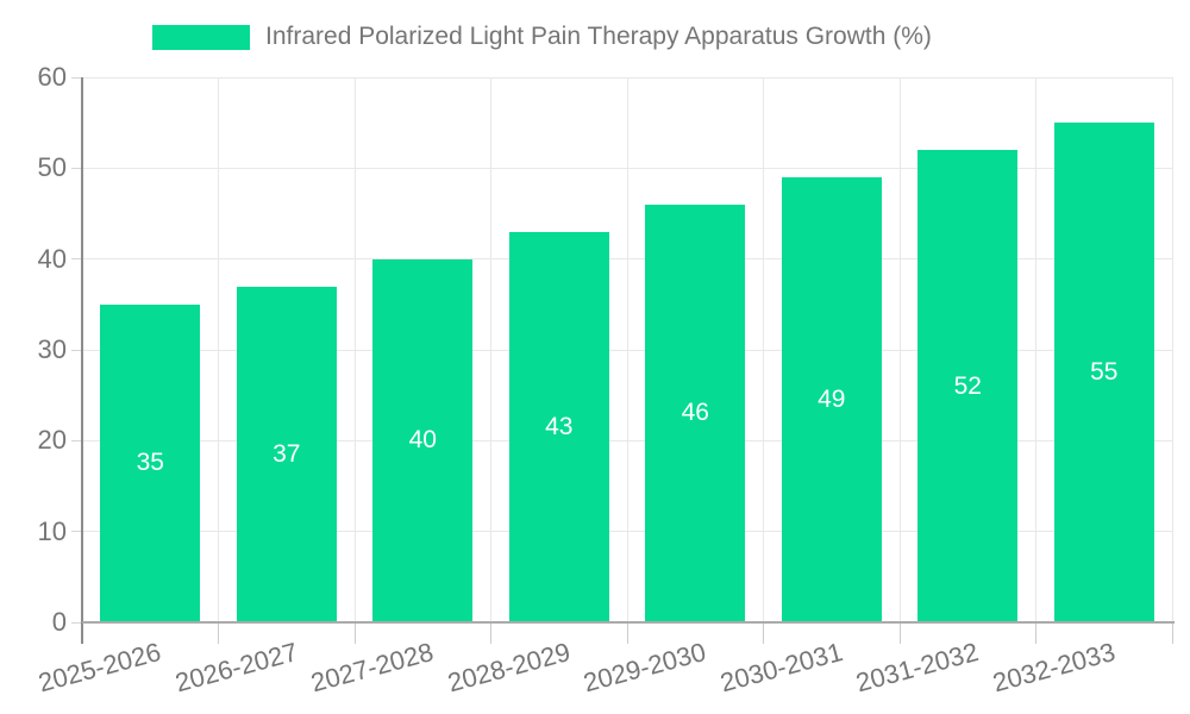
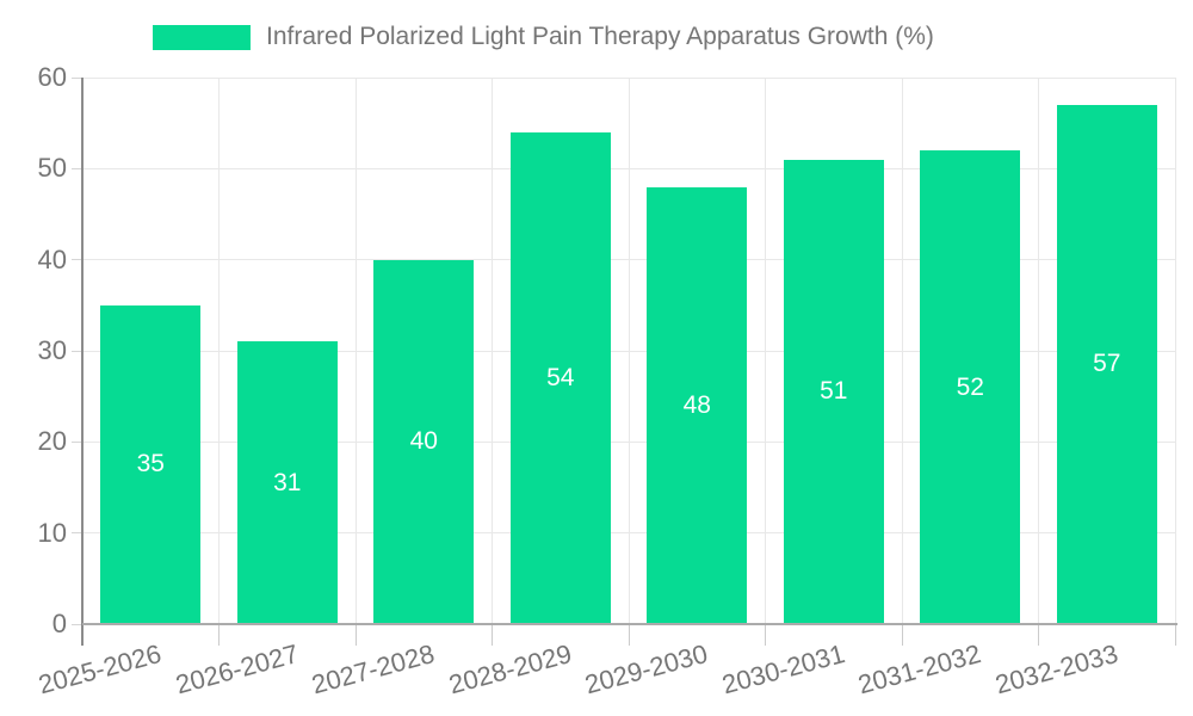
2026-2027: 37 -> 31
2028-2029: 43 -> 54
2029-2030: 46 -> 48
2030-2031: 49 -> 51
2032-2033: 55 -> 57
